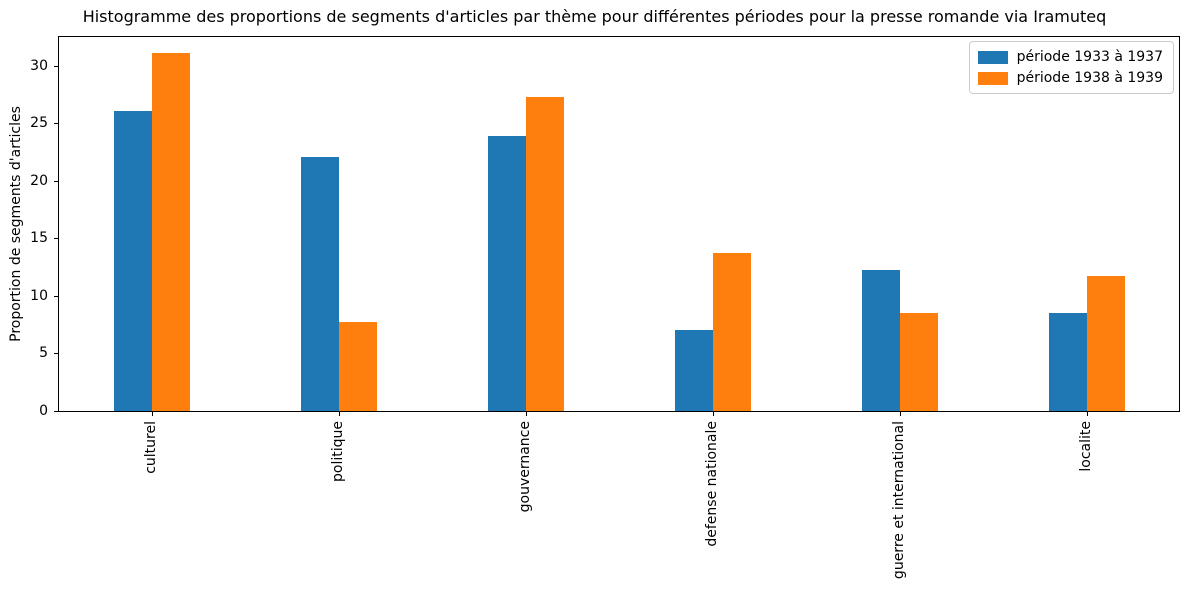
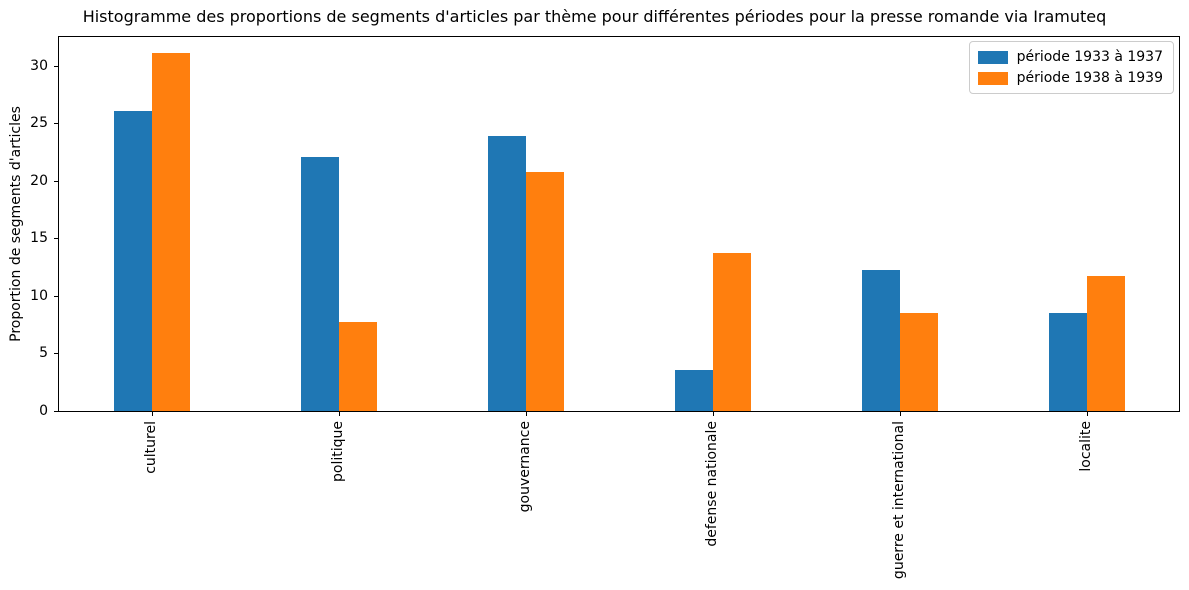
période 1938 à 1939/gouvernance: 27.3 -> 20.8
période 1933 à 1937/defense nationale: 7.0 -> 3.6
